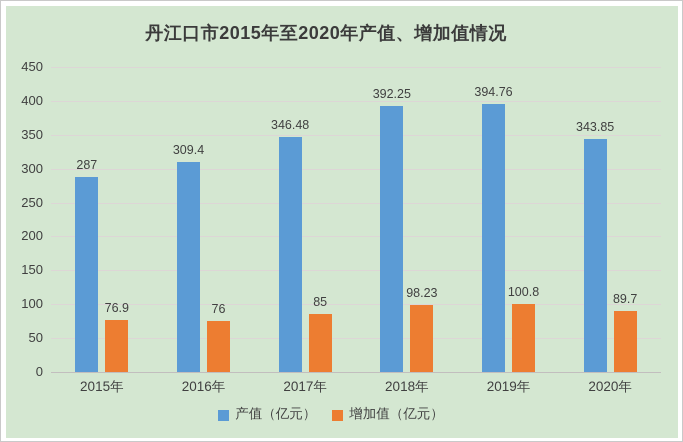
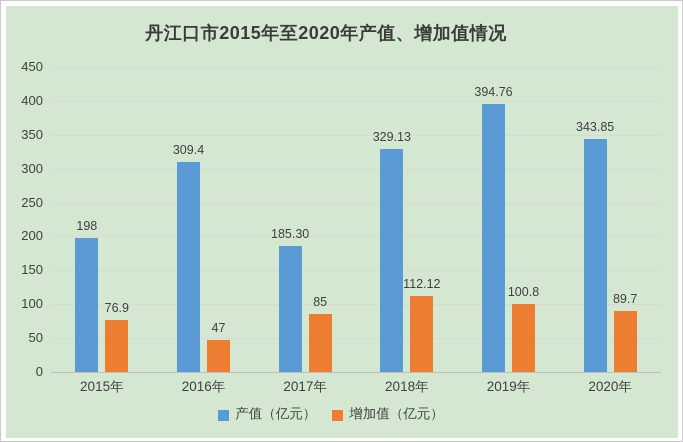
产值（亿元）/2015年: 287 -> 198
增加值（亿元）/2016年: 76 -> 47
产值（亿元）/2017年: 346.48 -> 185.30
产值（亿元）/2018年: 392.25 -> 329.13
增加值（亿元）/2018年: 98.23 -> 112.12
